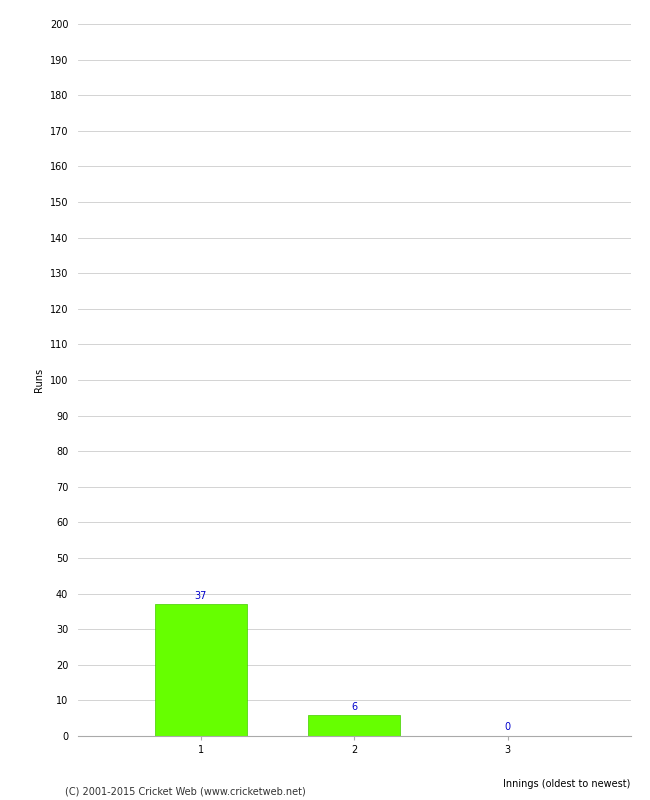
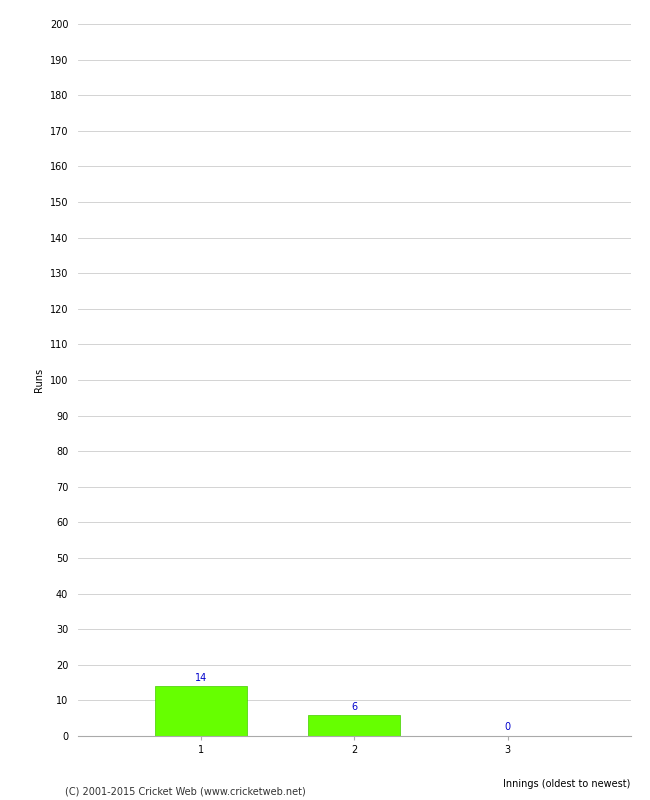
1: 37 -> 14
